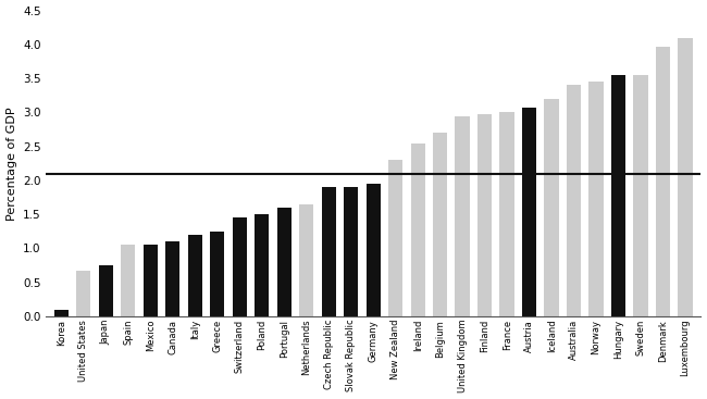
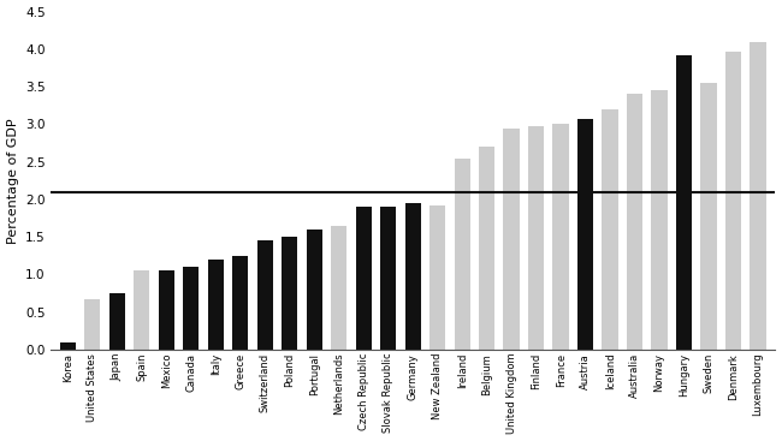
New Zealand: 2.30 -> 1.92
Hungary: 3.55 -> 3.92
